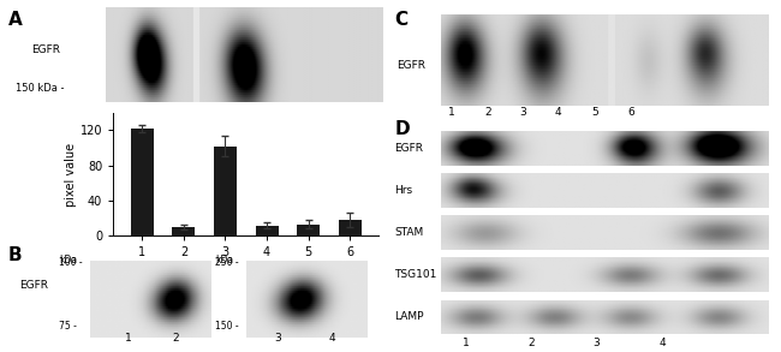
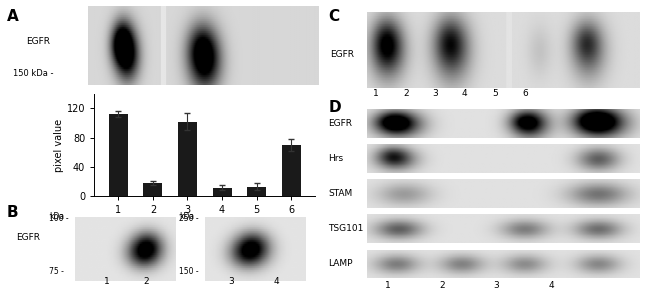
1: 122 -> 112
2: 10 -> 18
6: 18 -> 70
